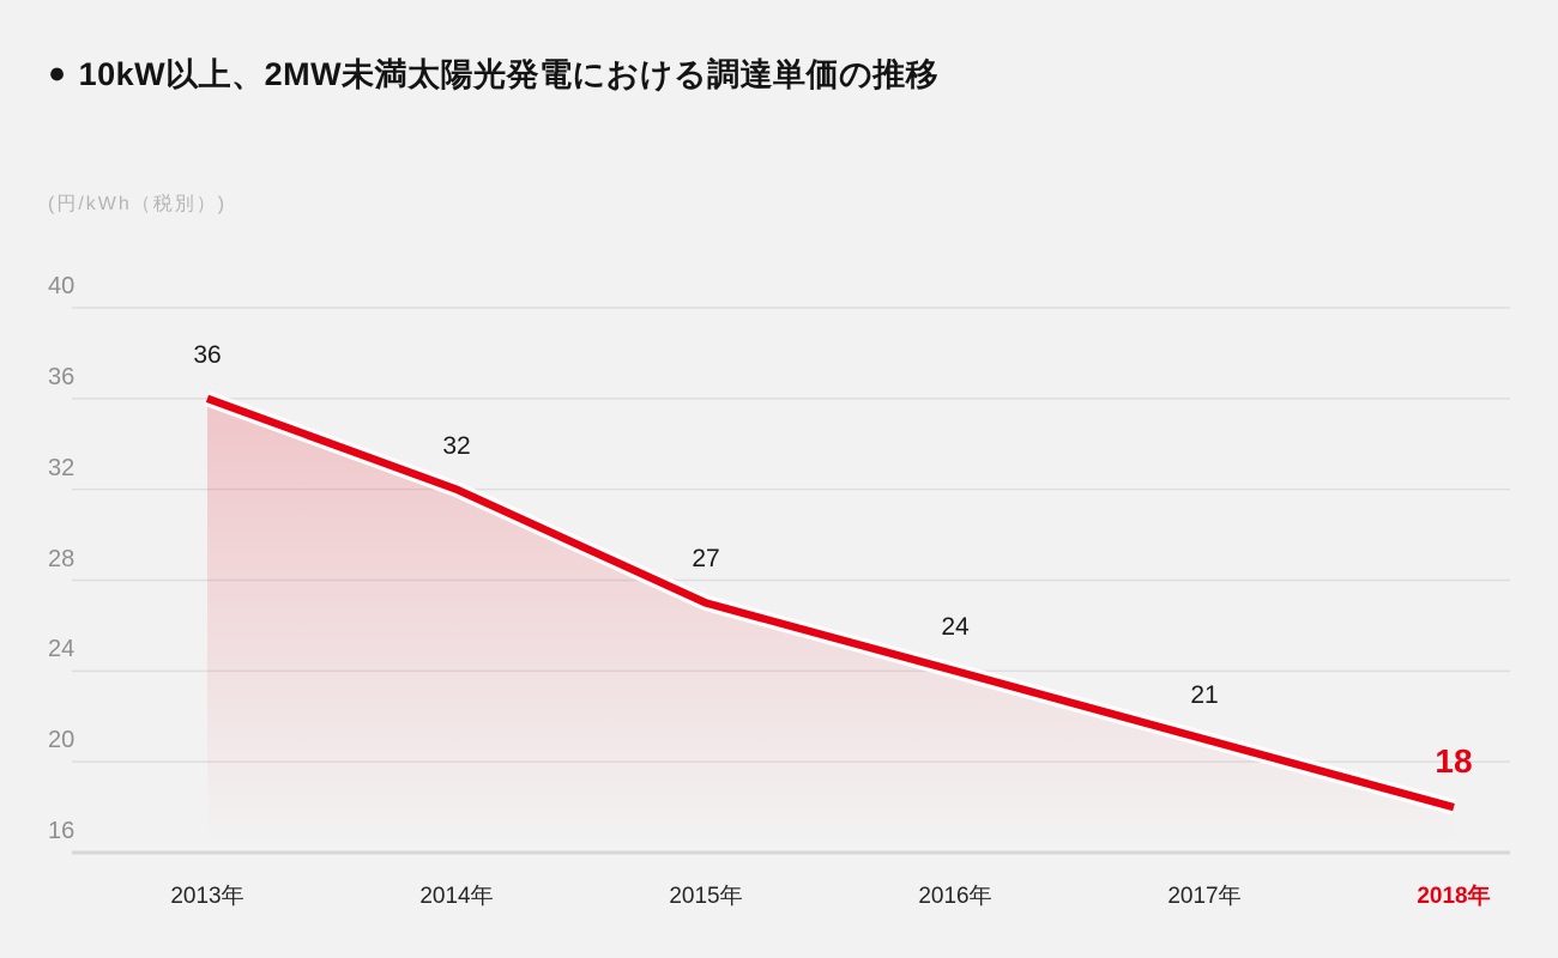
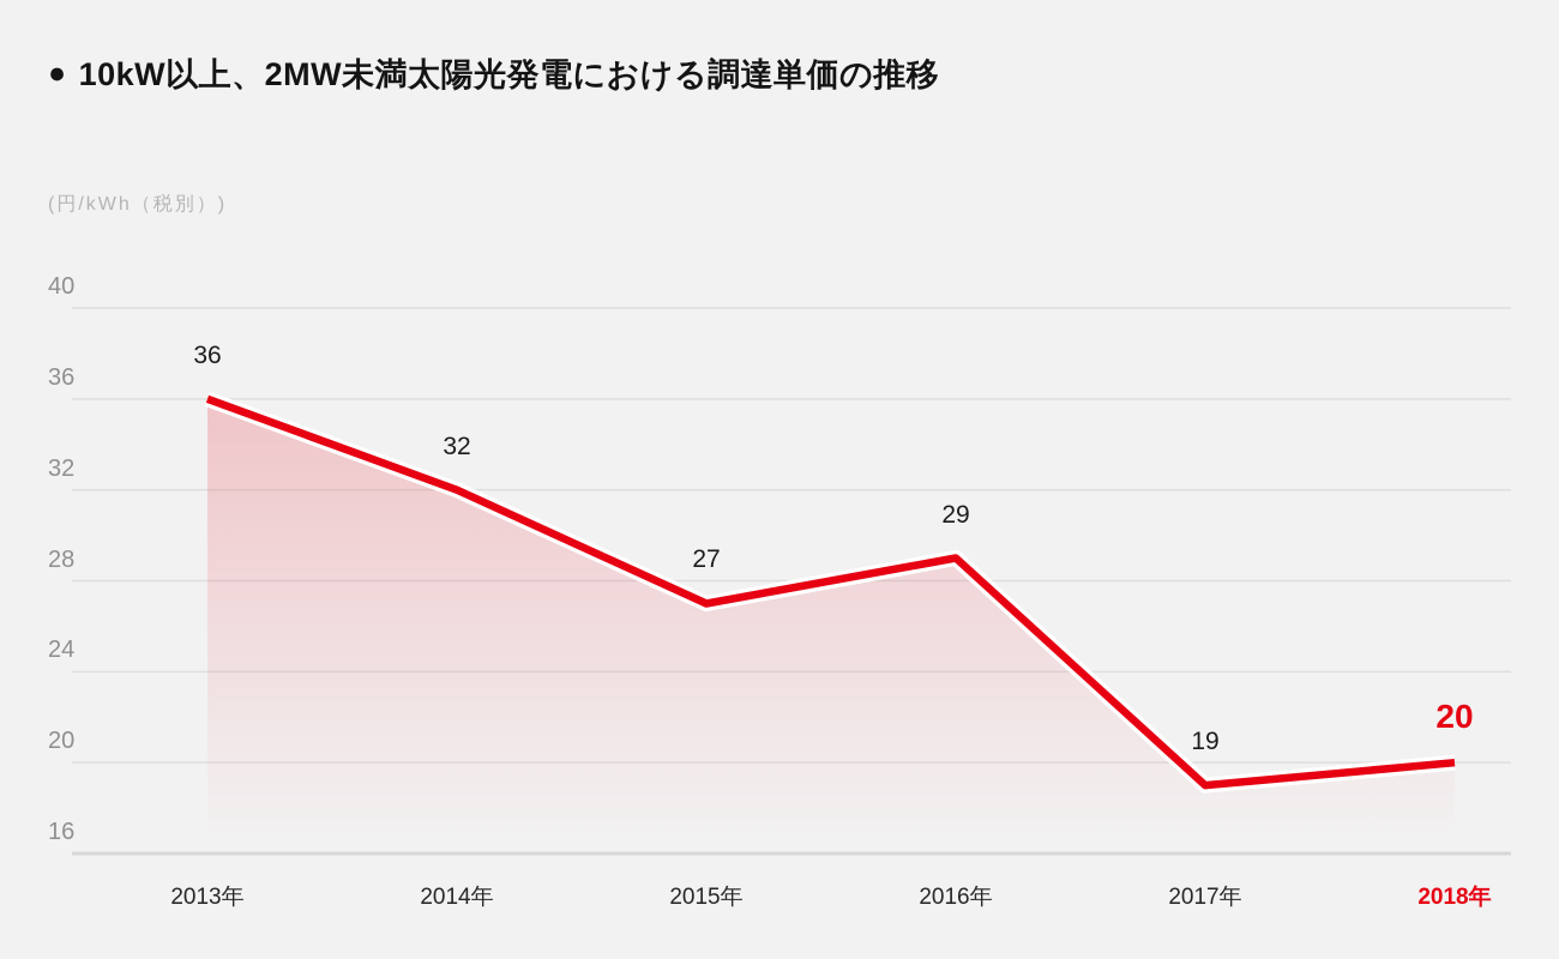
2016年: 24 -> 29
2017年: 21 -> 19
2018年: 18 -> 20
